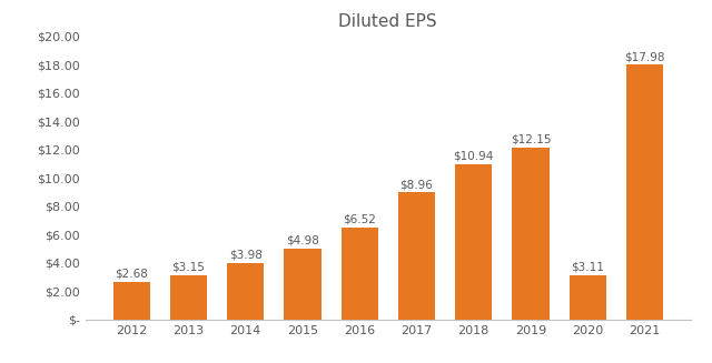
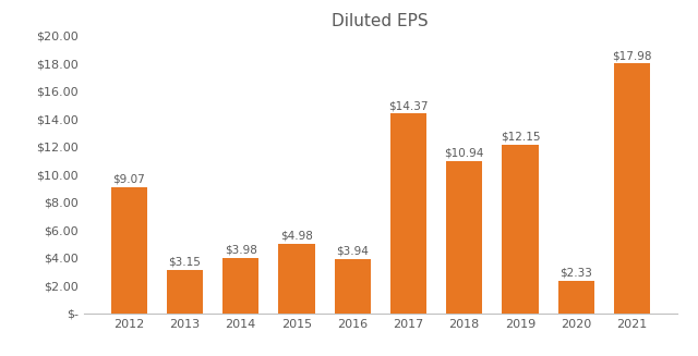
2012: $2.68 -> $9.07
2016: $6.52 -> $3.94
2017: $8.96 -> $14.37
2020: $3.11 -> $2.33
